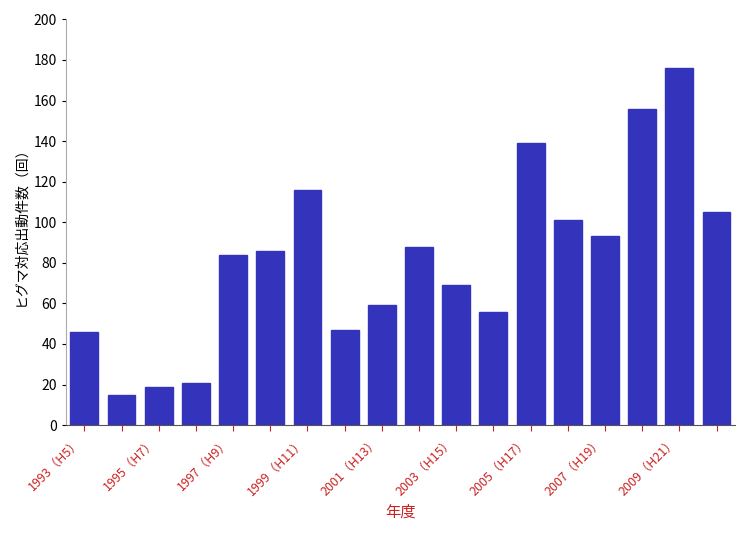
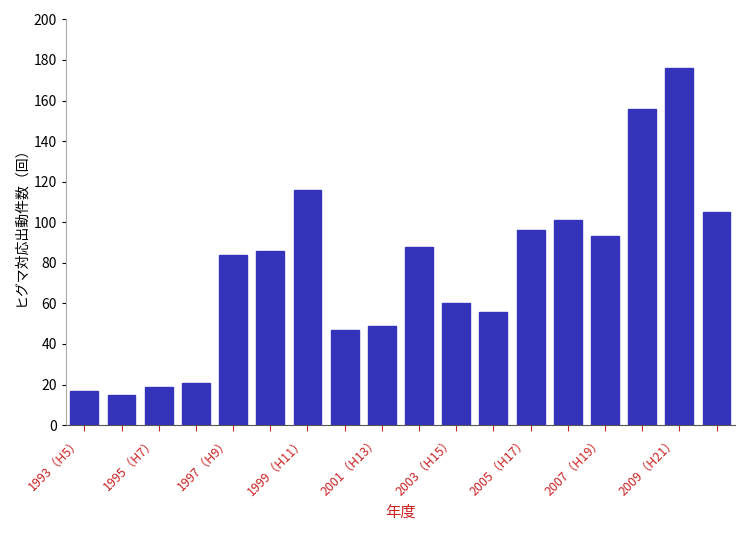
1993（H5）: 46 -> 17
2001（H13）: 59 -> 49
2003（H15）: 69 -> 60
2005（H17）: 139 -> 96
